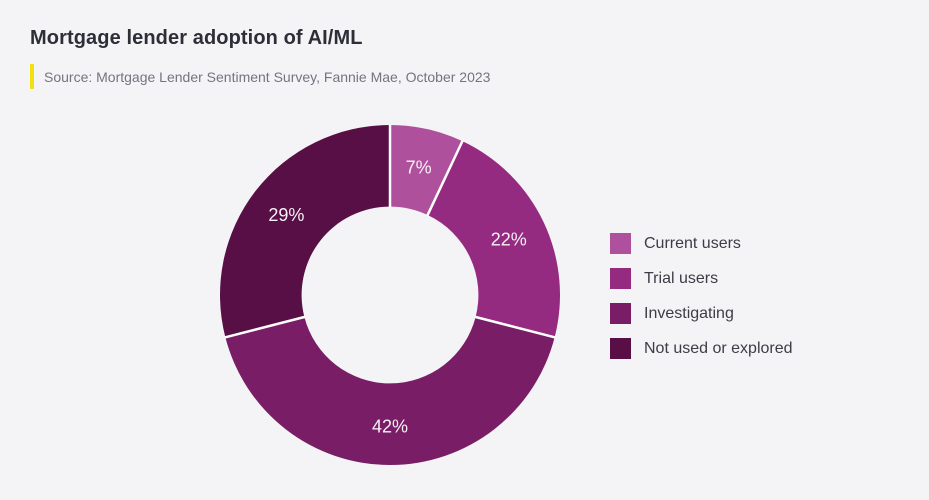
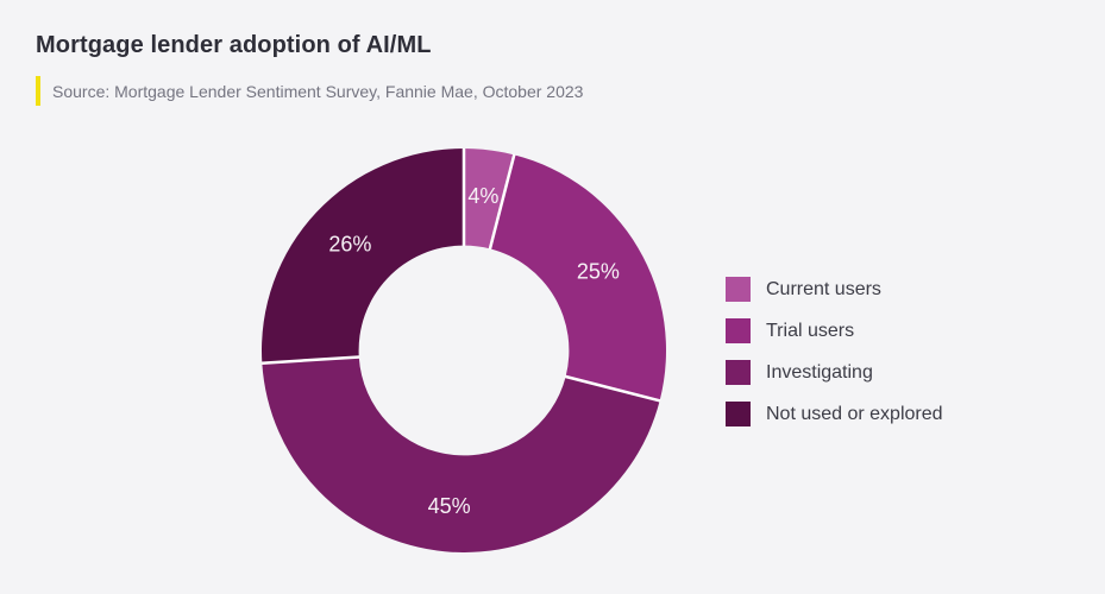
Current users: 7% -> 4%
Trial users: 22% -> 25%
Investigating: 42% -> 45%
Not used or explored: 29% -> 26%
